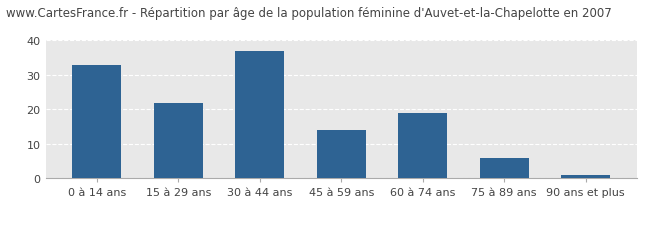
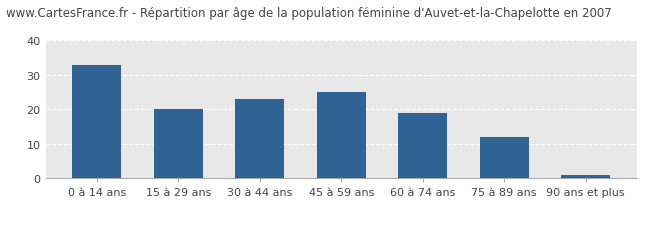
15 à 29 ans: 22 -> 20
30 à 44 ans: 37 -> 23
45 à 59 ans: 14 -> 25
75 à 89 ans: 6 -> 12
